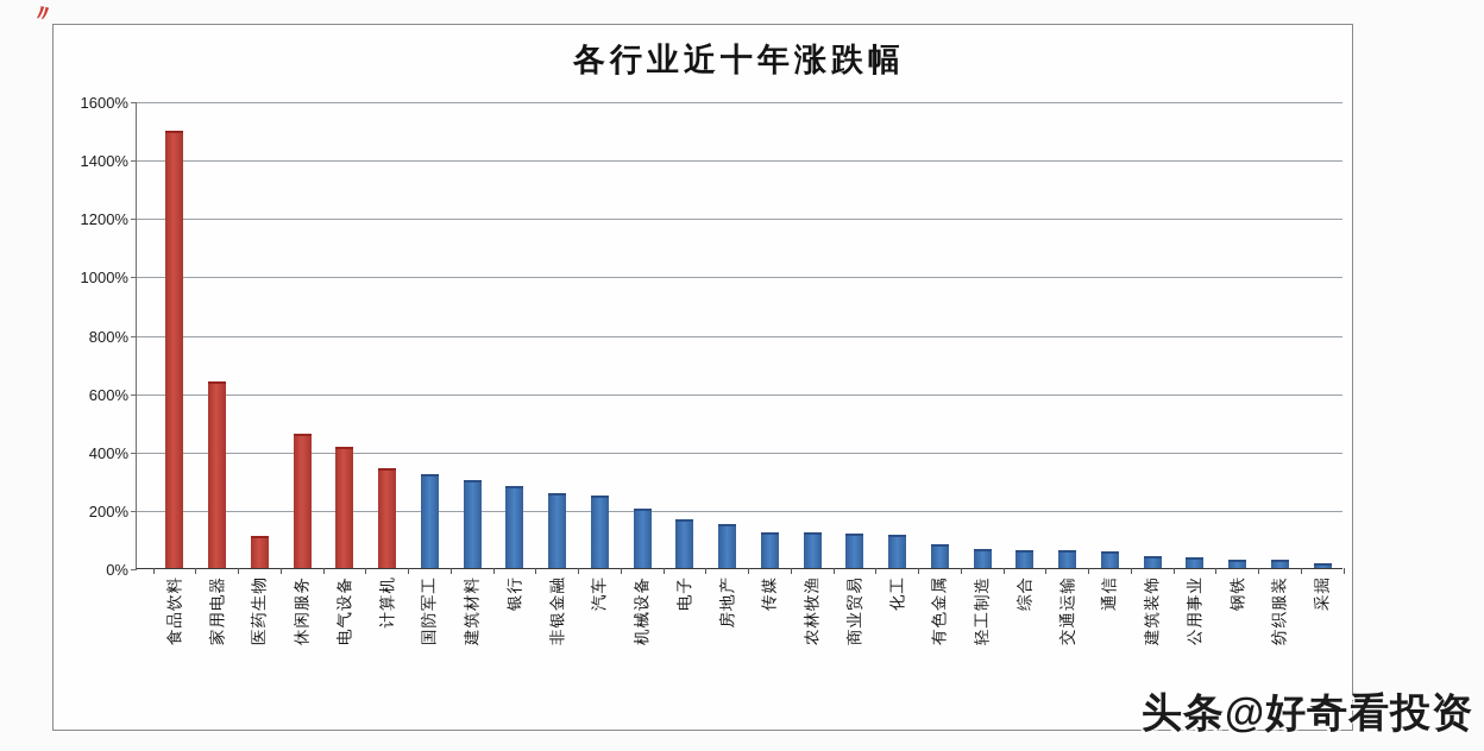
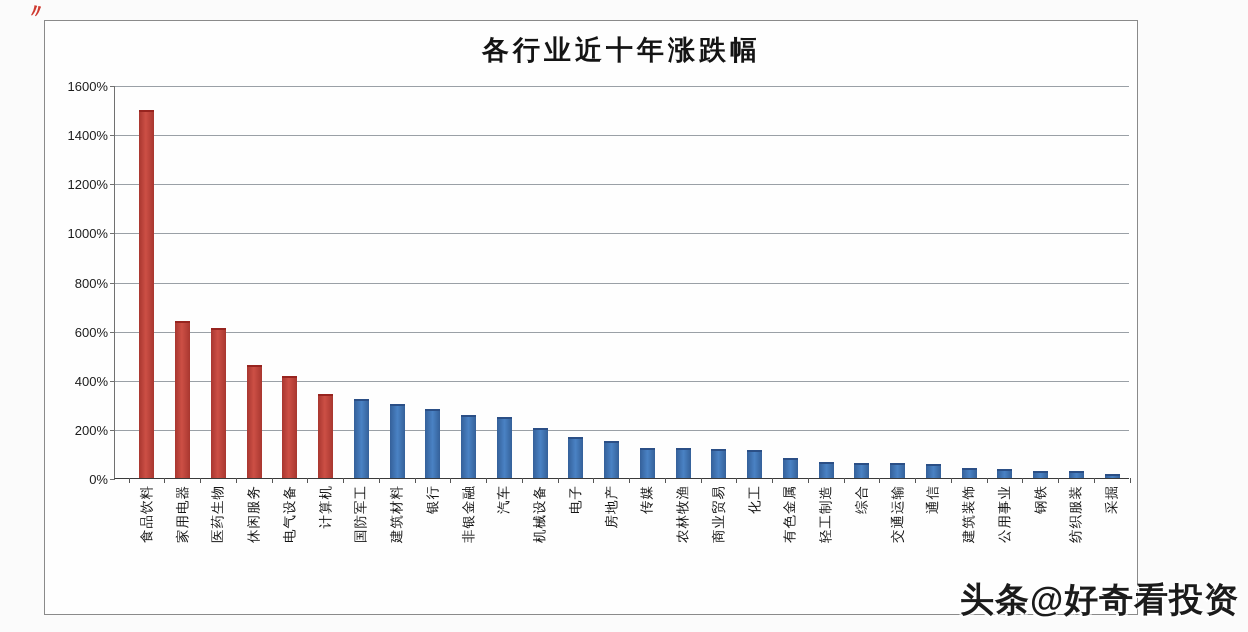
医药生物: 110% -> 610%
